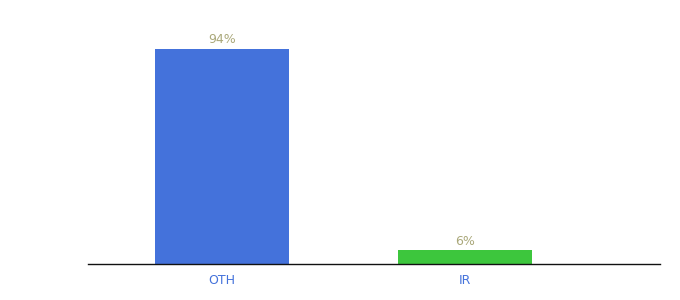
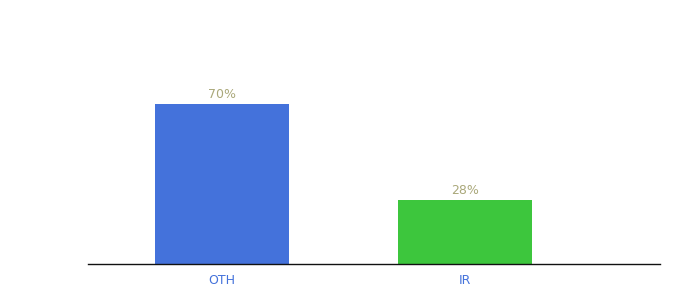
OTH: 94% -> 70%
IR: 6% -> 28%
